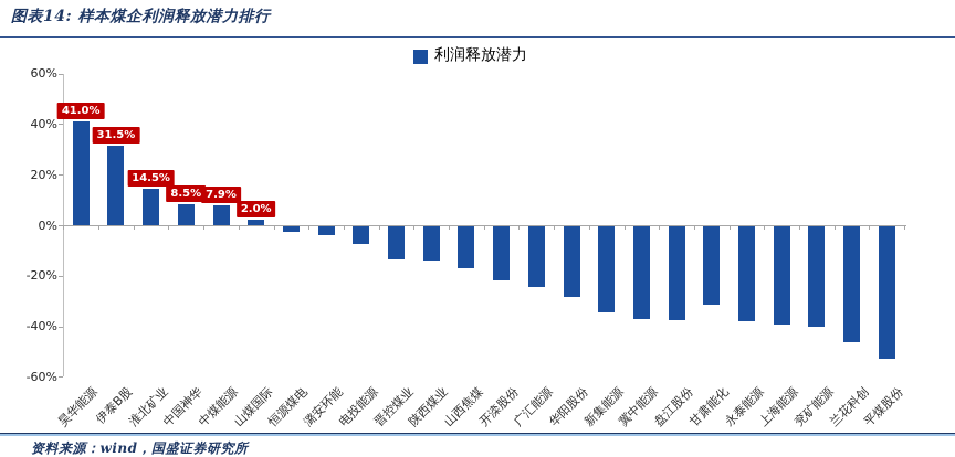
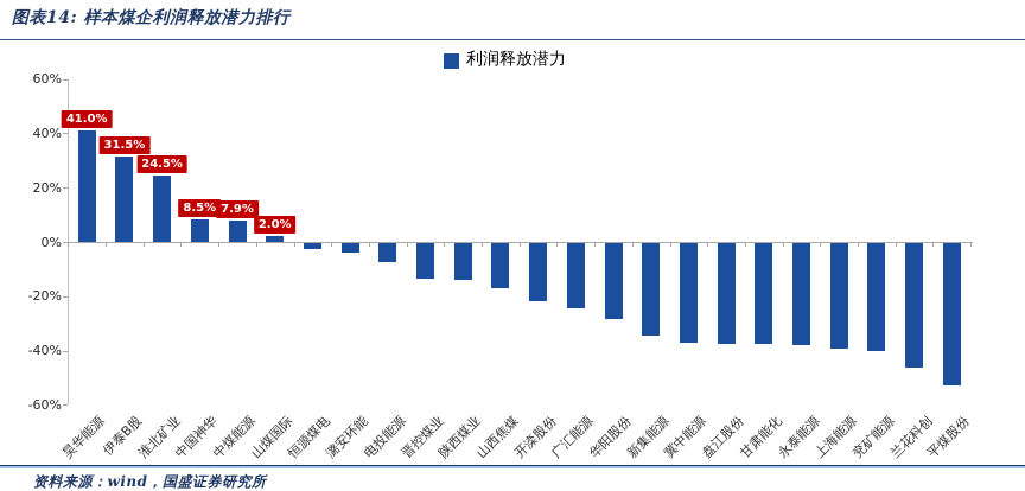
淮北矿业: 14.5% -> 24.5%
甘肃能化: -31% -> -37%
